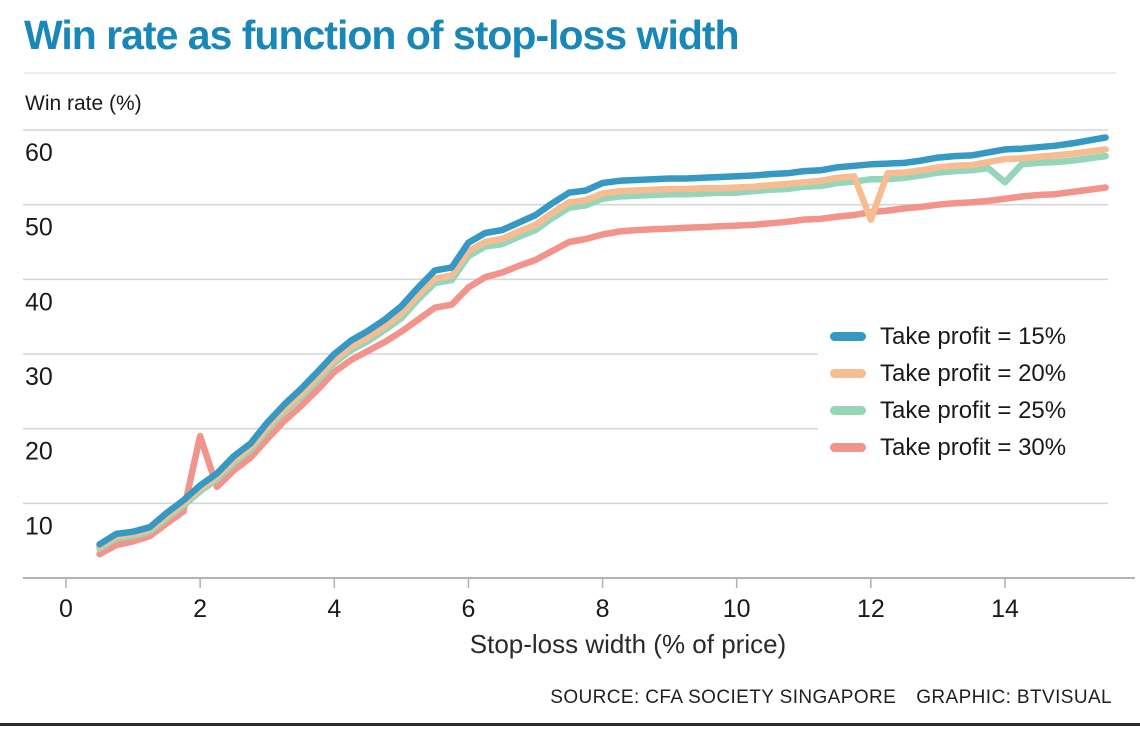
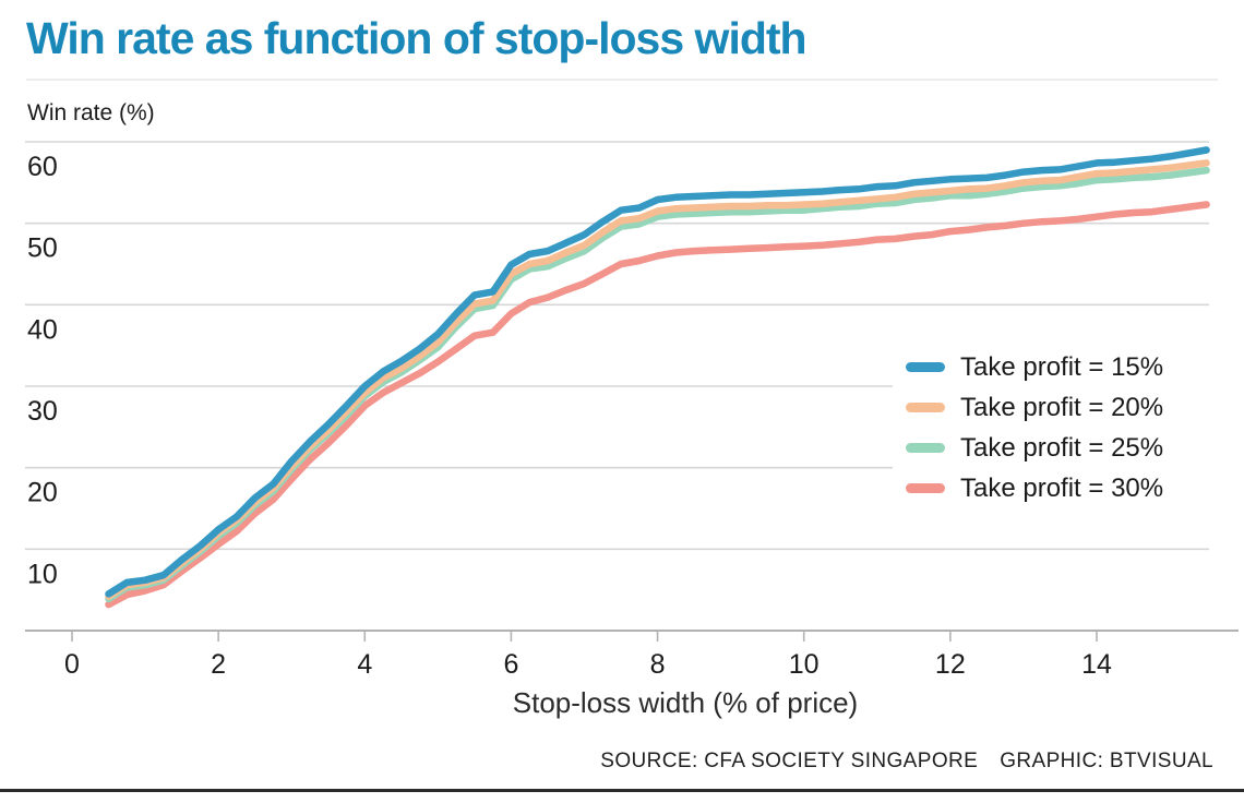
Take profit = 30%/2: 19 -> 11
Take profit = 20%/12: 48 -> 54
Take profit = 25%/14: 53 -> 55
